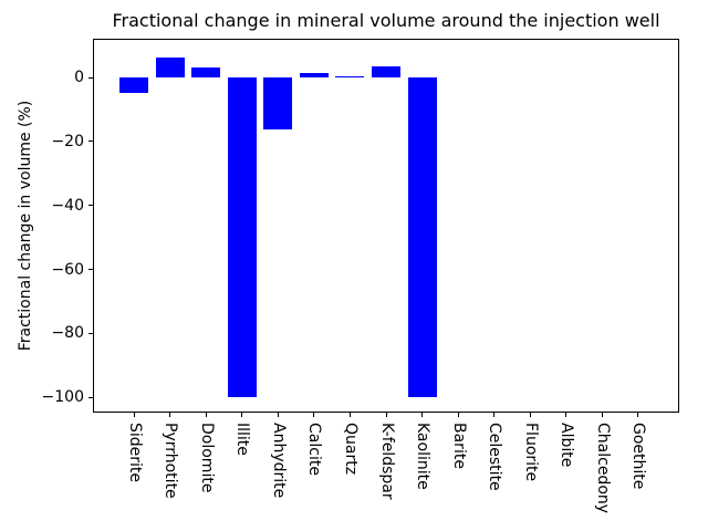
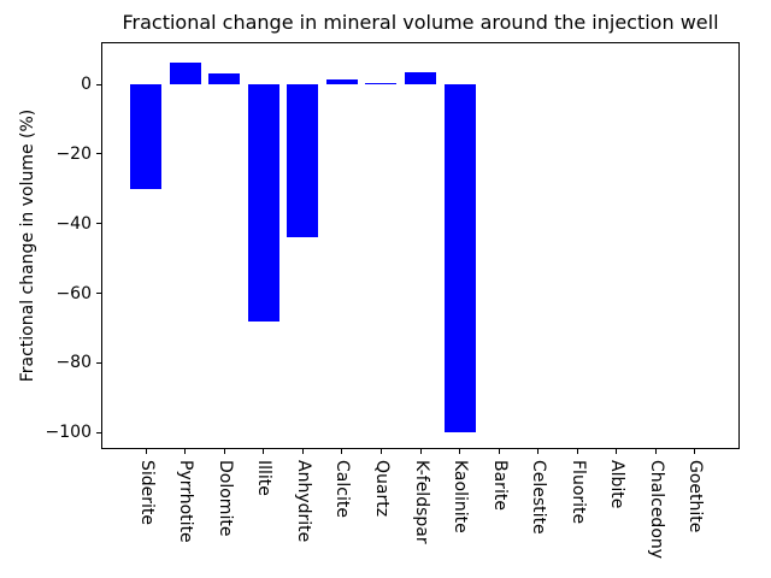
Siderite: -5 -> -30
Illite: -100 -> -68
Anhydrite: -16 -> -44
